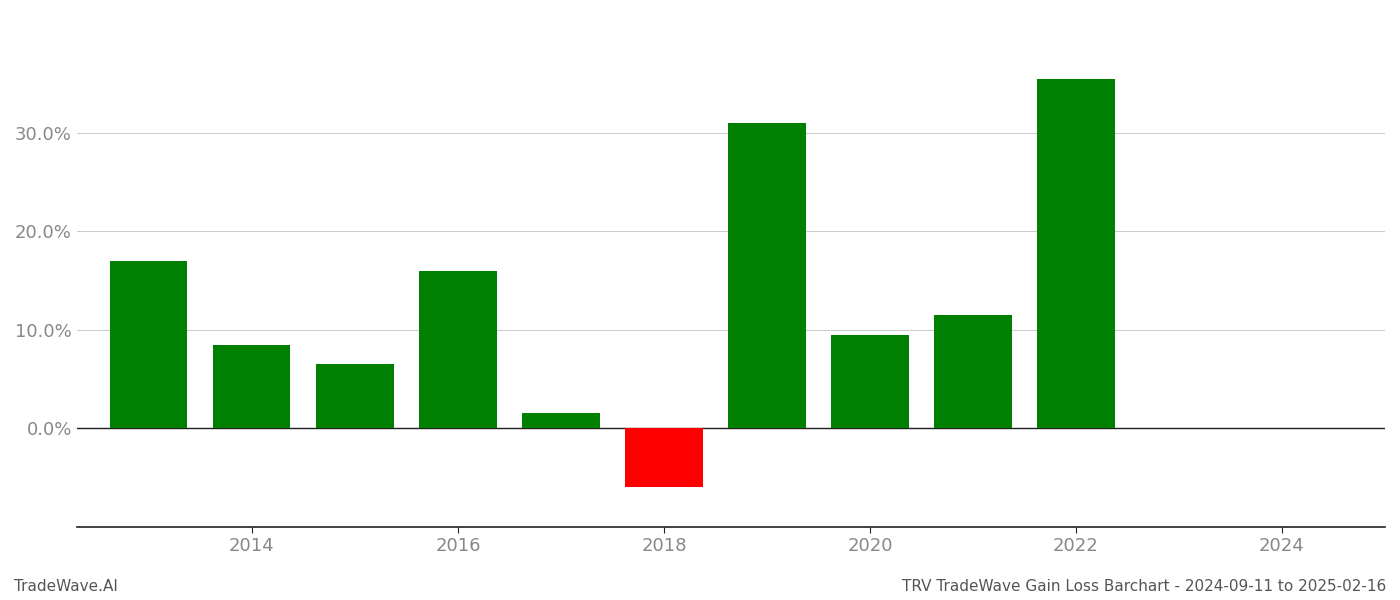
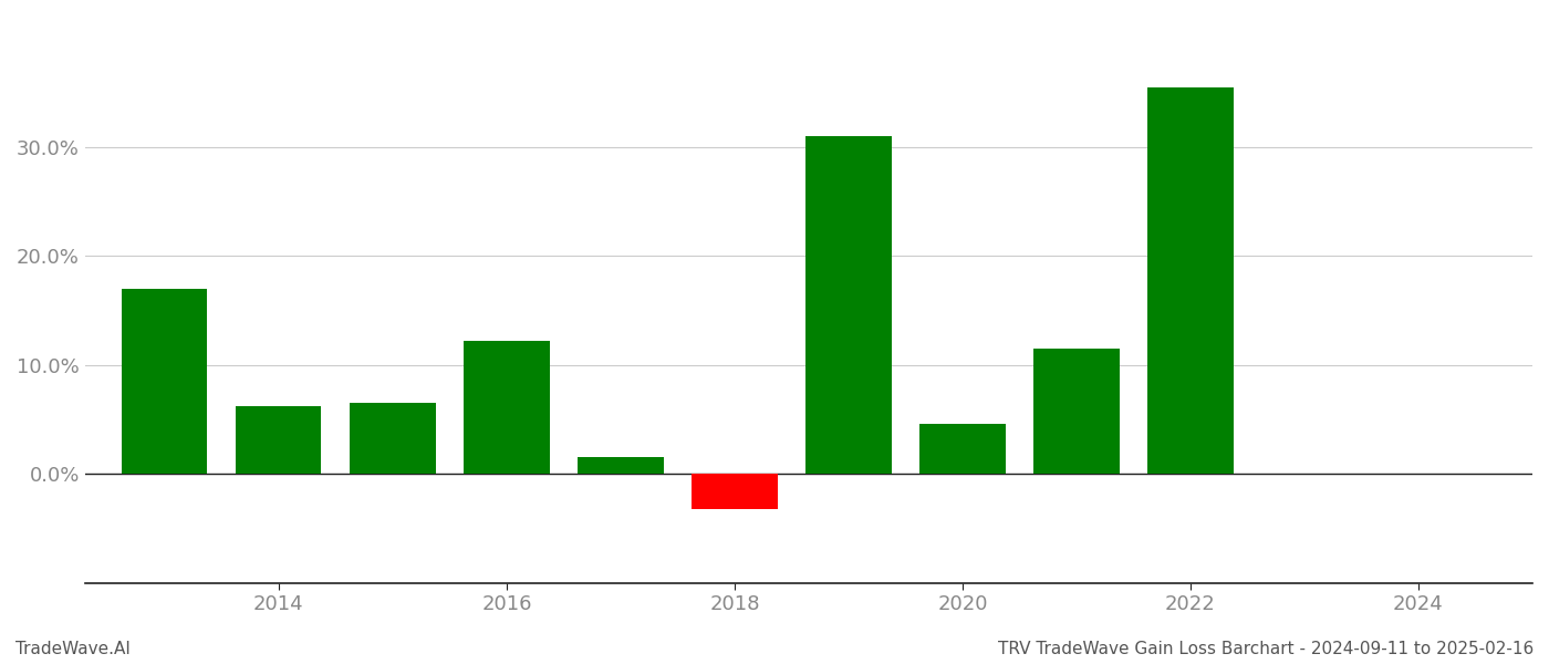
2014: 8.5% -> 6.2%
2016: 16.0% -> 12.2%
2018: -6.0% -> -3.2%
2020: 9.5% -> 4.6%
